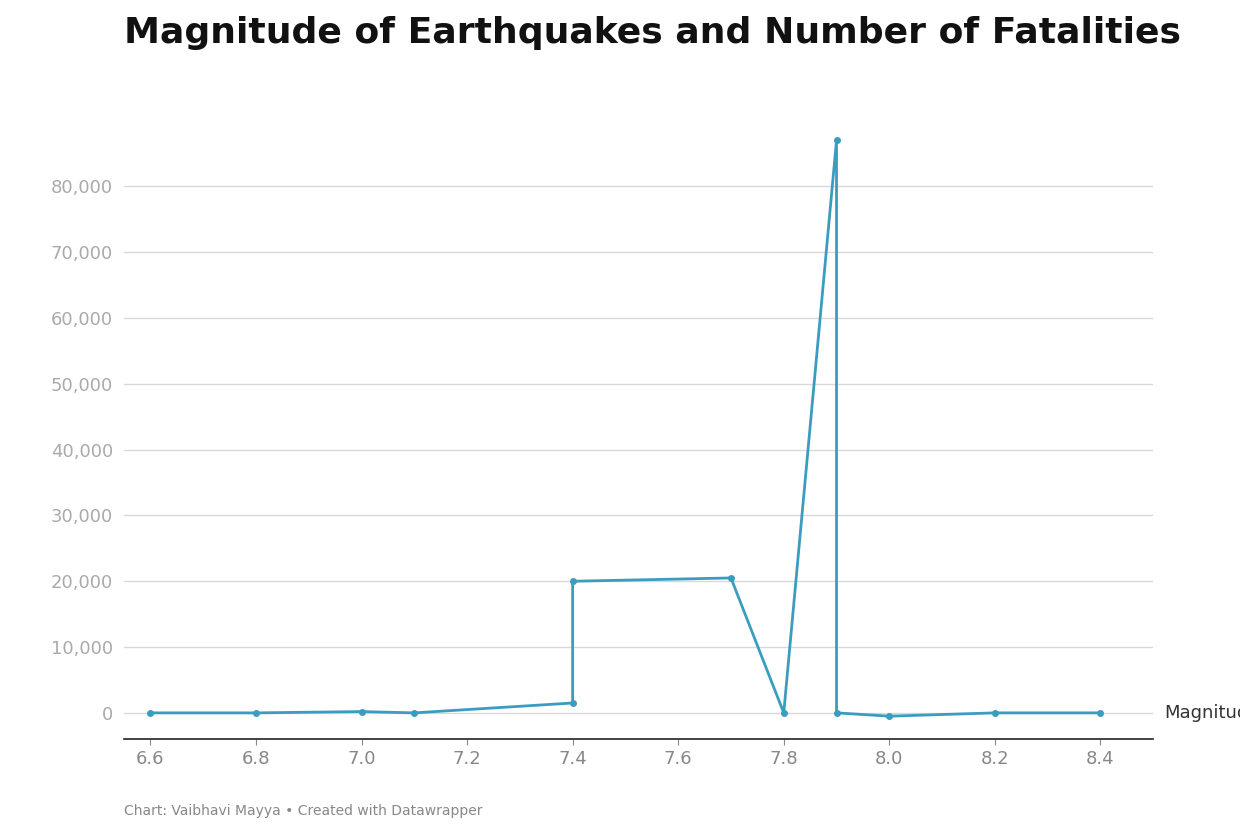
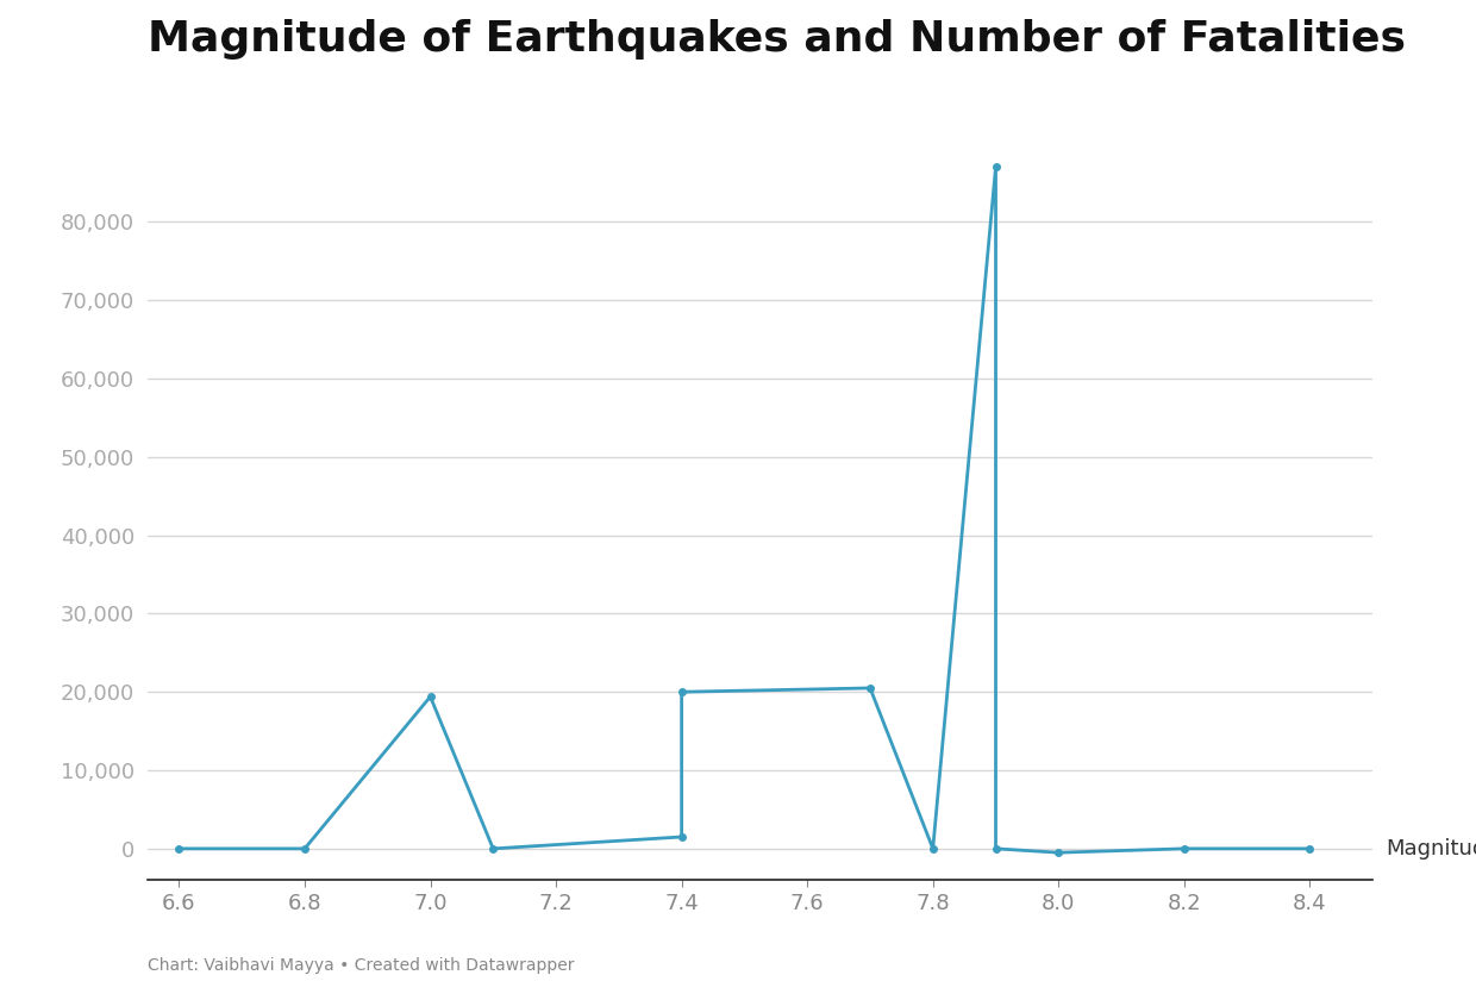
7.0: 200 -> 19,400
